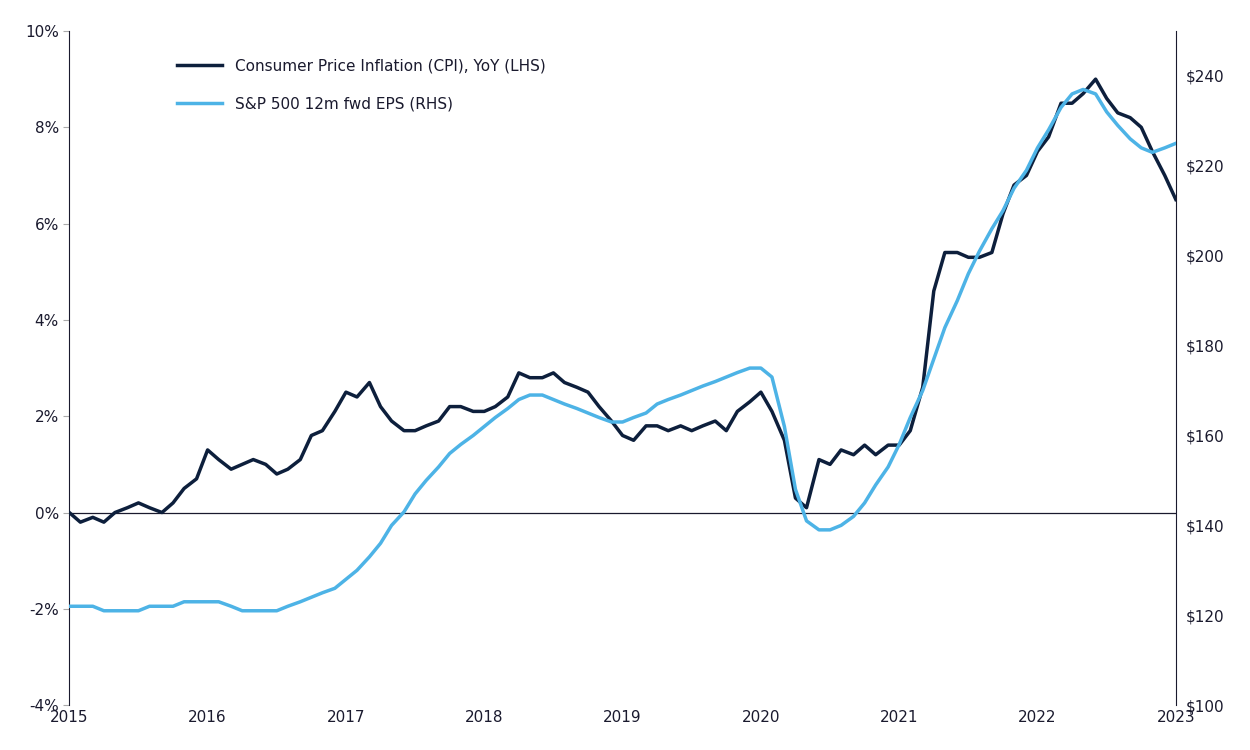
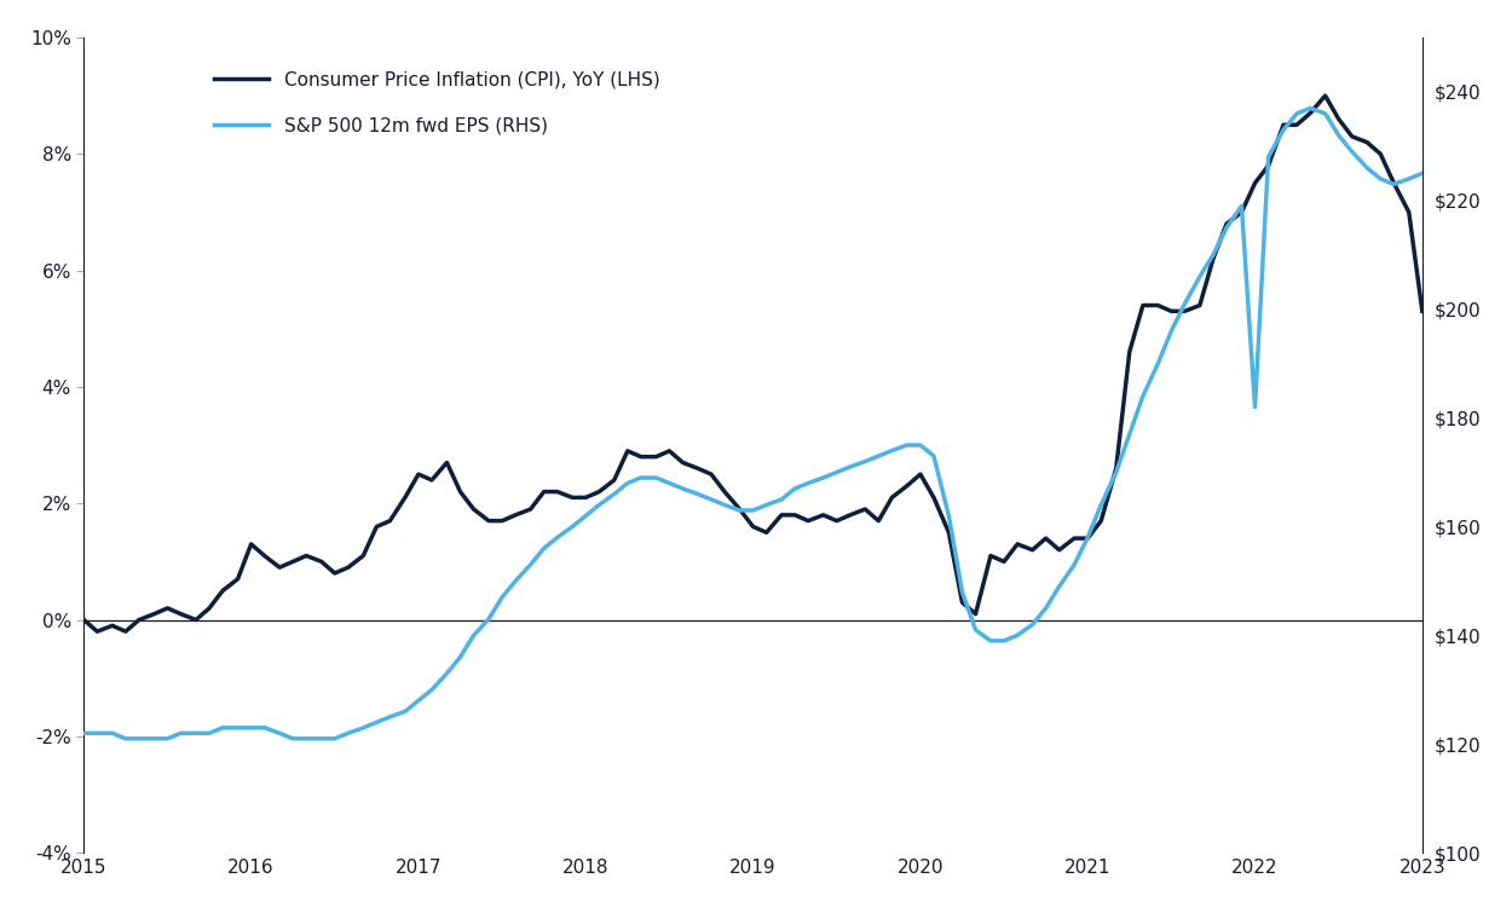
S&P 500 12m fwd EPS (RHS)/2022: $224 -> $182
Consumer Price Inflation (CPI), YoY (LHS)/2023: 6.5% -> 5.3%
